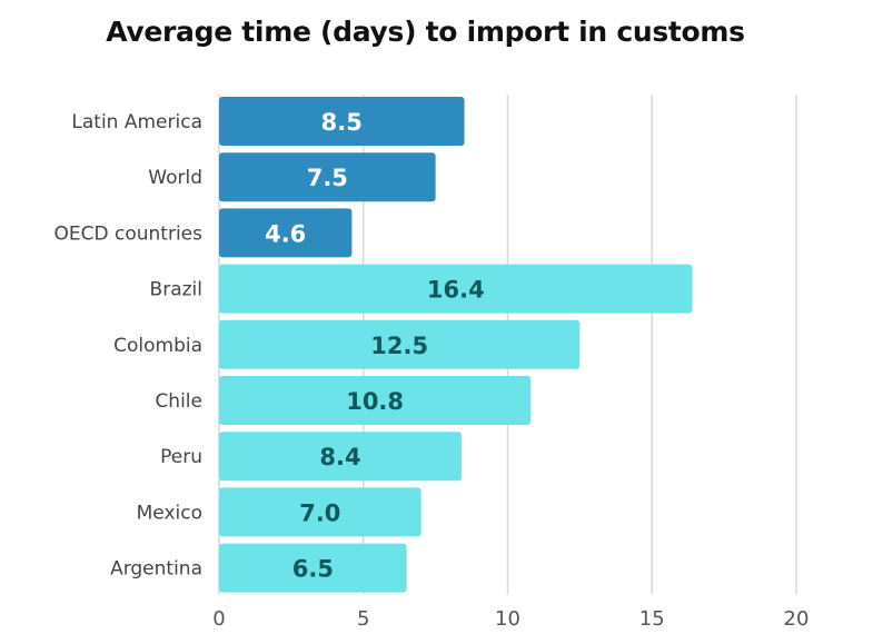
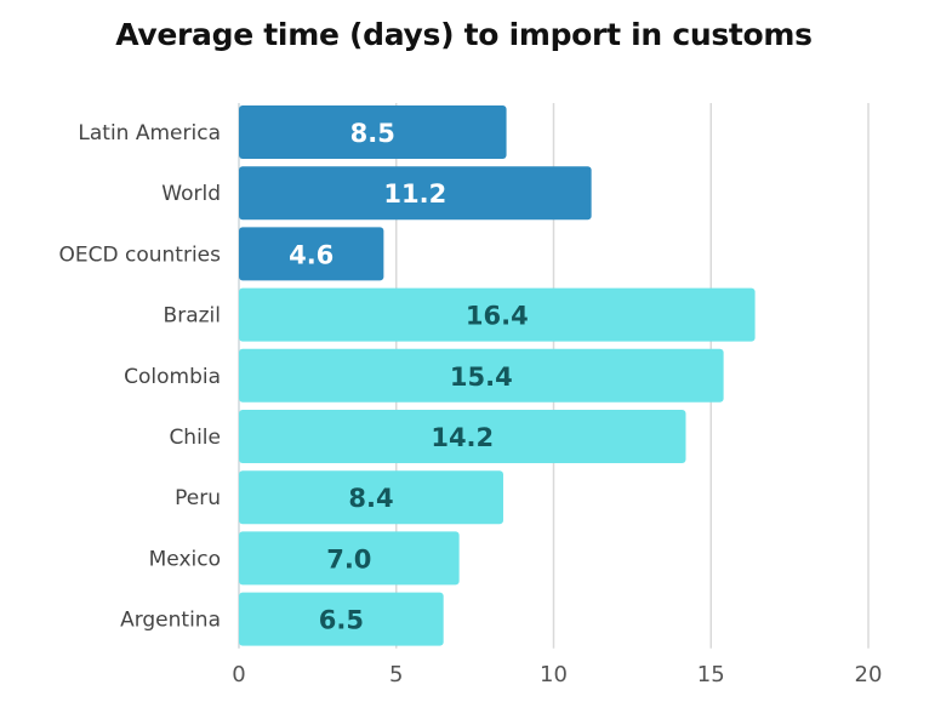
World: 7.5 -> 11.2
Colombia: 12.5 -> 15.4
Chile: 10.8 -> 14.2
